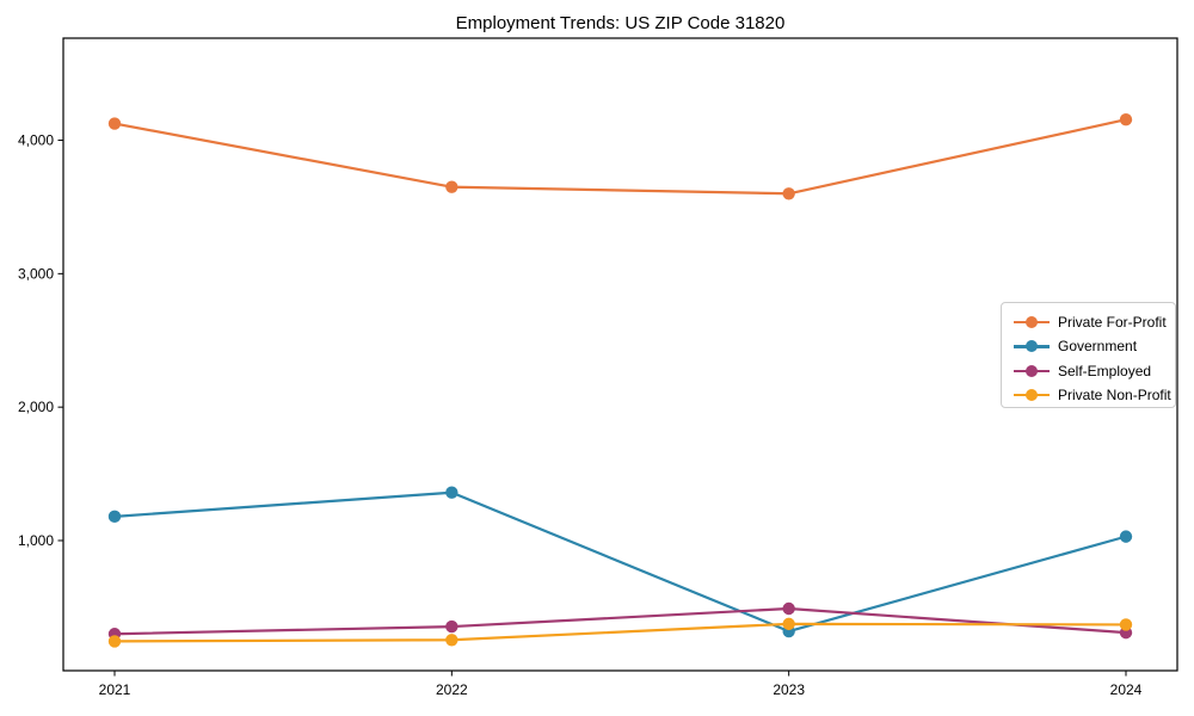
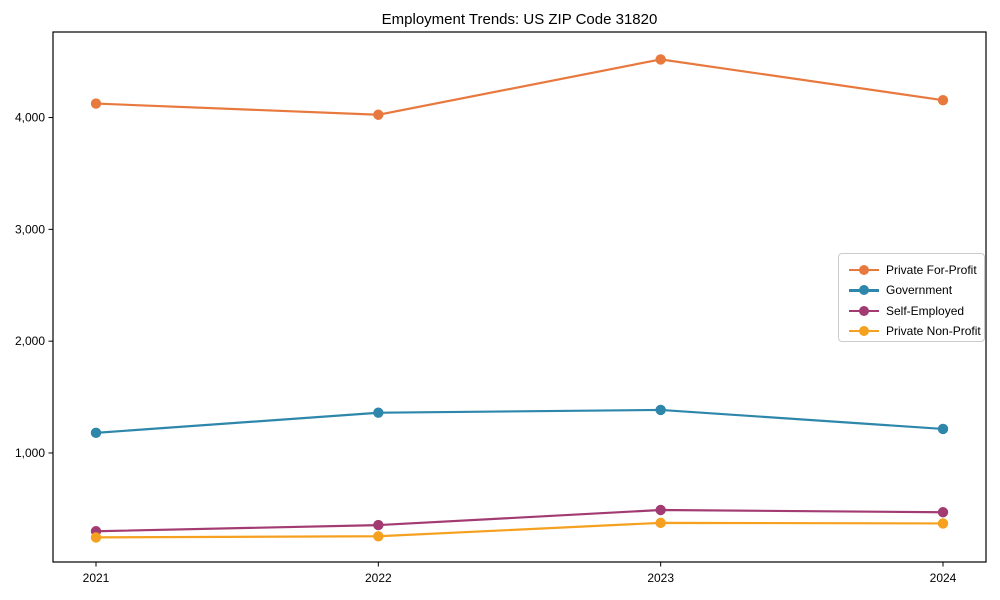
Private For-Profit/2022: 3650 -> 4020
Private For-Profit/2023: 3600 -> 4520
Government/2023: 320 -> 1380
Government/2024: 1030 -> 1220
Self-Employed/2024: 310 -> 470
